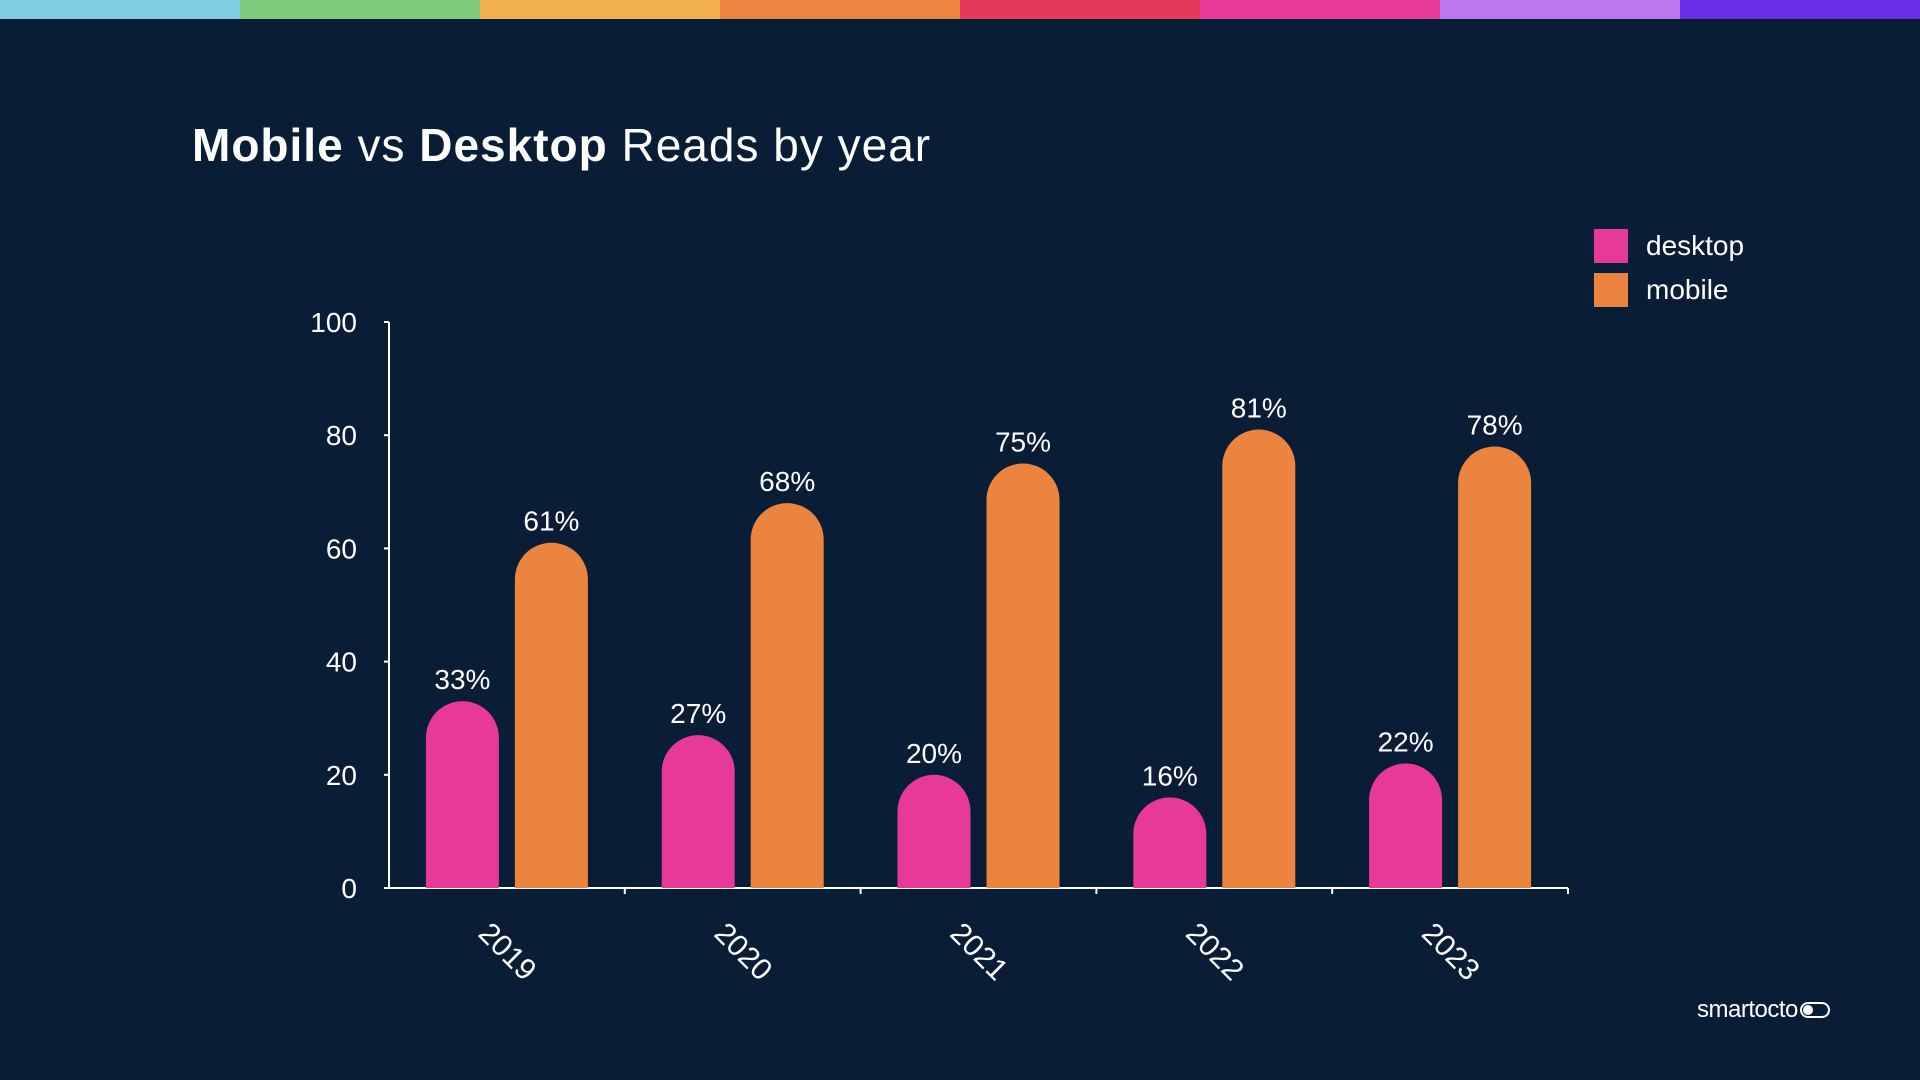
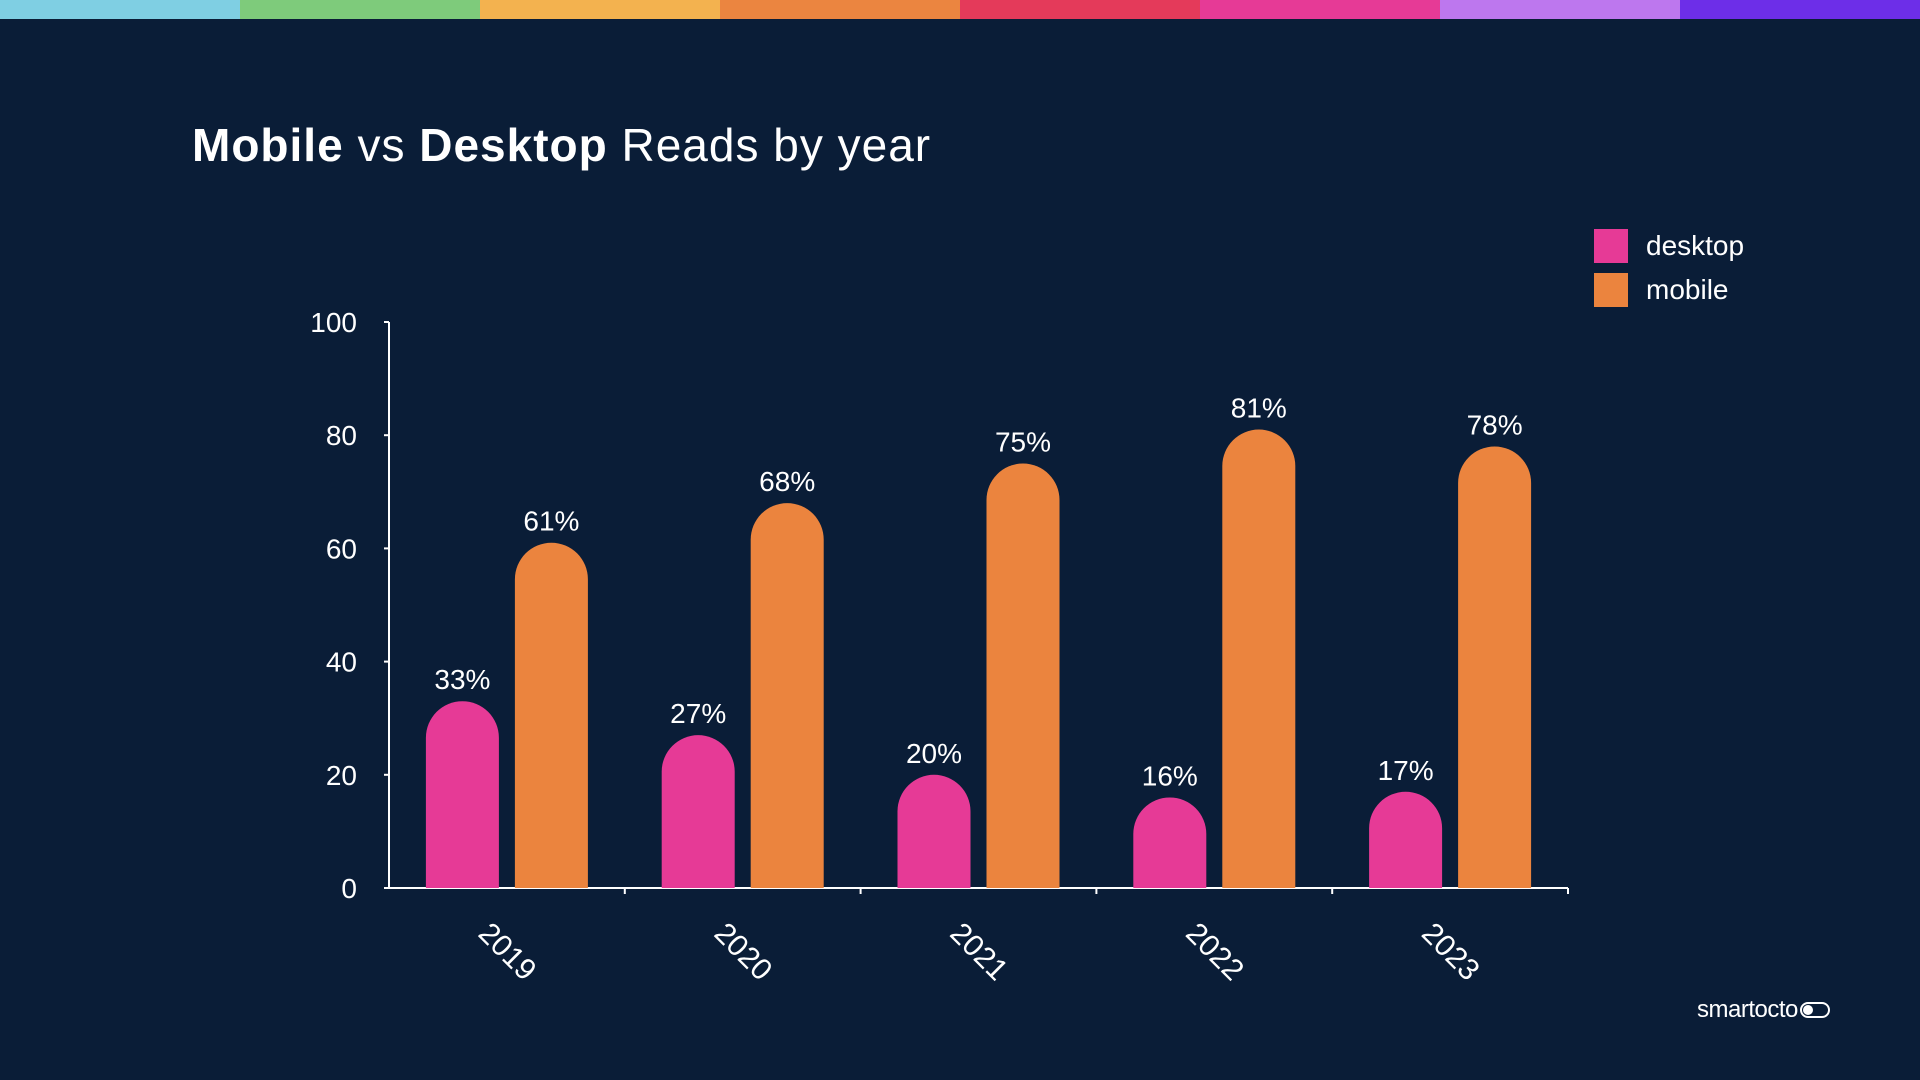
desktop/2023: 22% -> 17%
